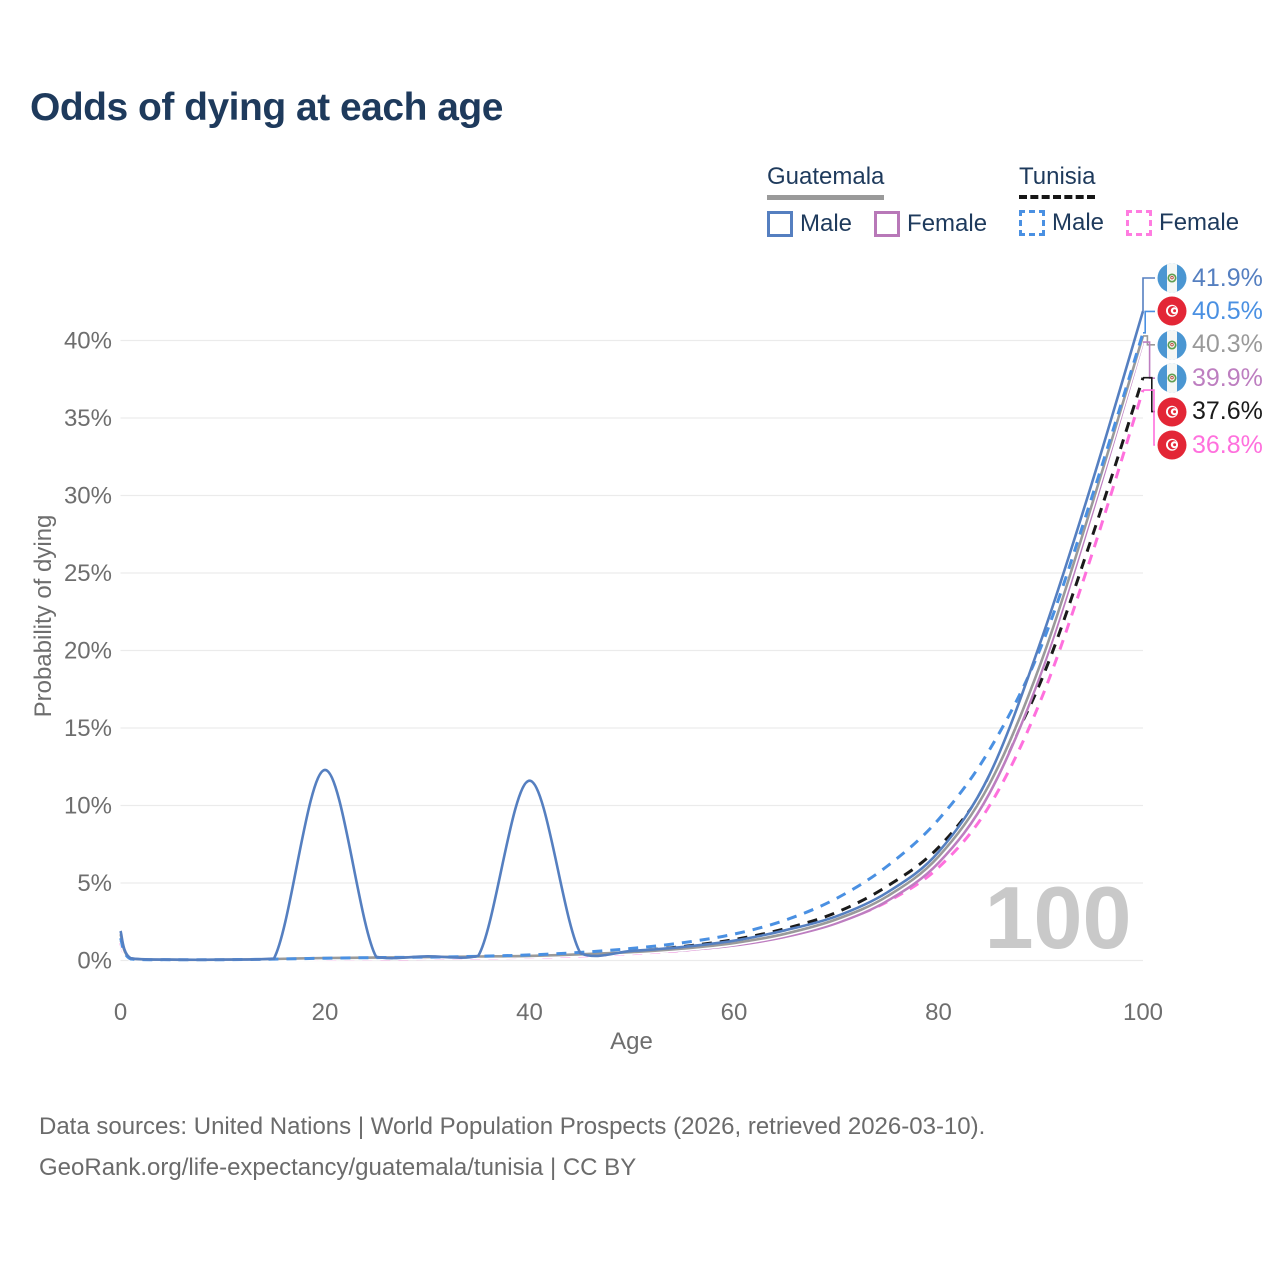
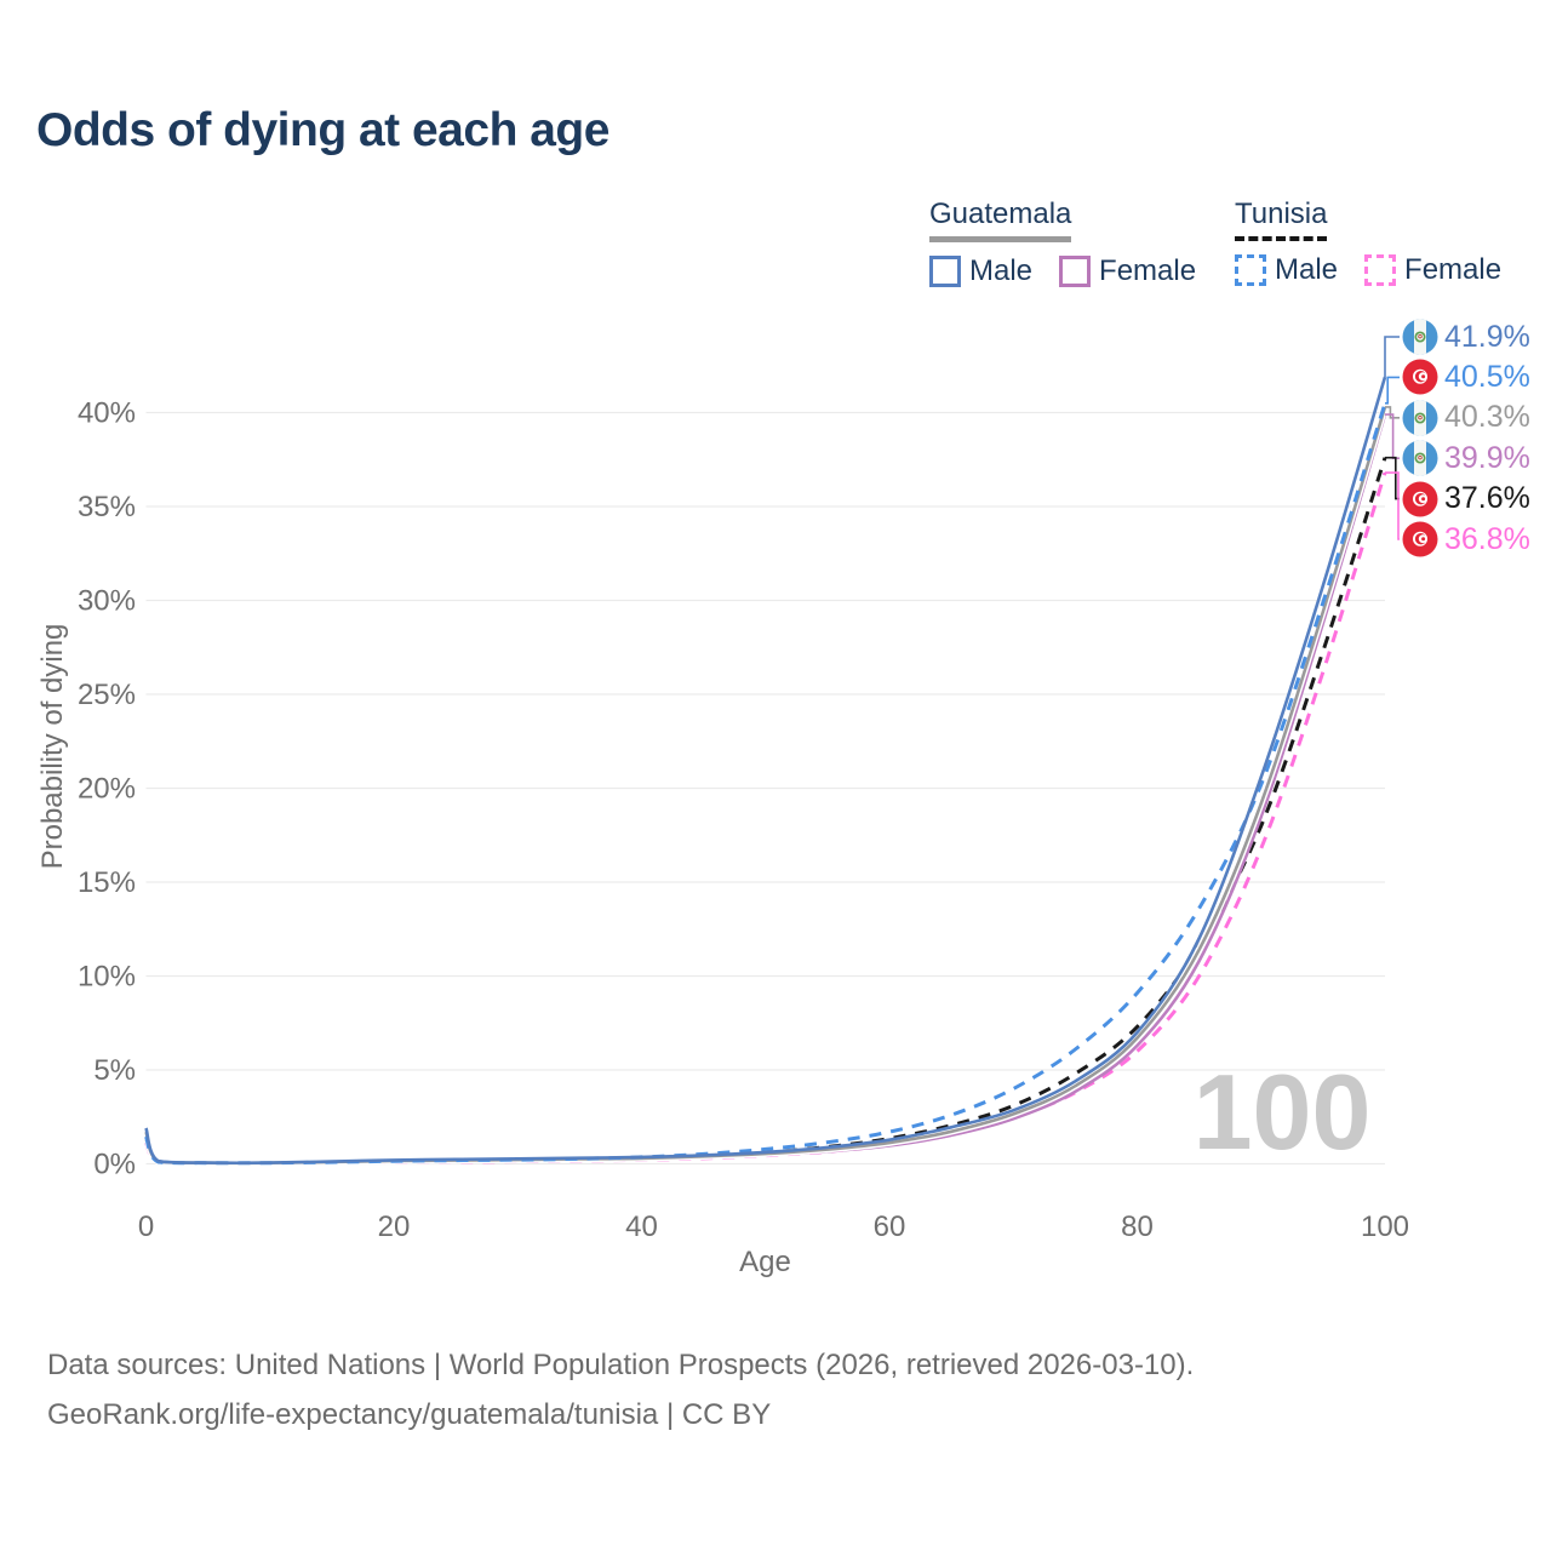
Guatemala Male/20: 12.3% -> 0.2%
Guatemala Male/40: 11.6% -> 0.4%
